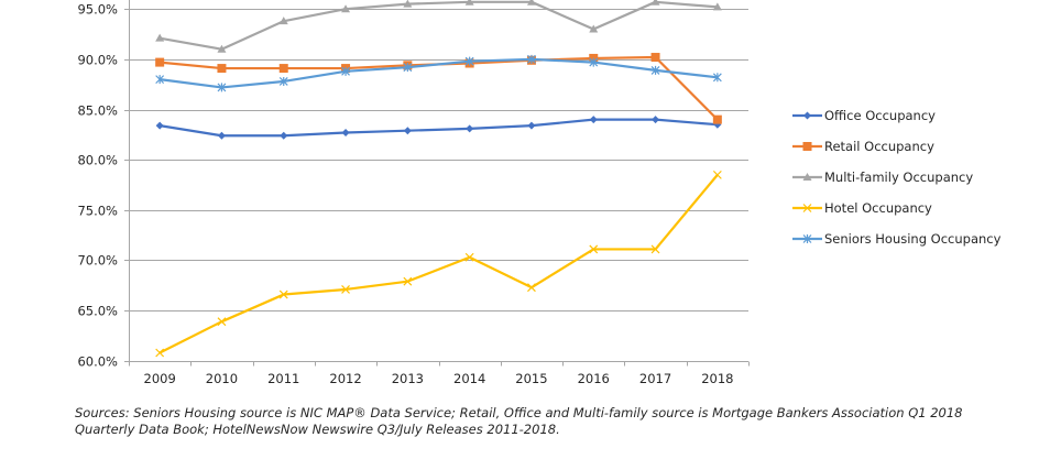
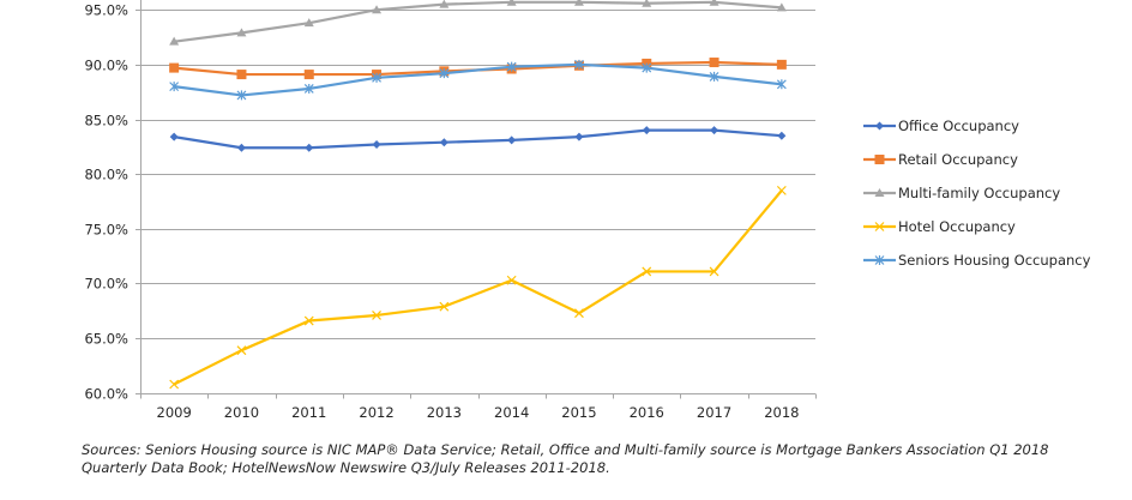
Multi-family Occupancy/2010: 91% -> 93%
Multi-family Occupancy/2016: 93% -> 96%
Retail Occupancy/2018: 84% -> 90%
